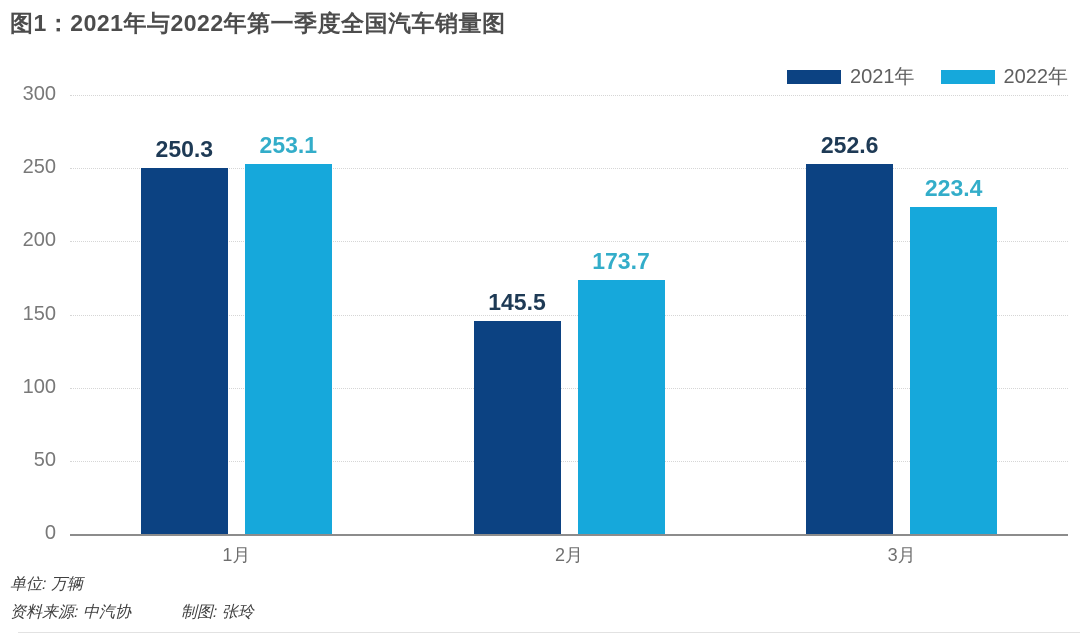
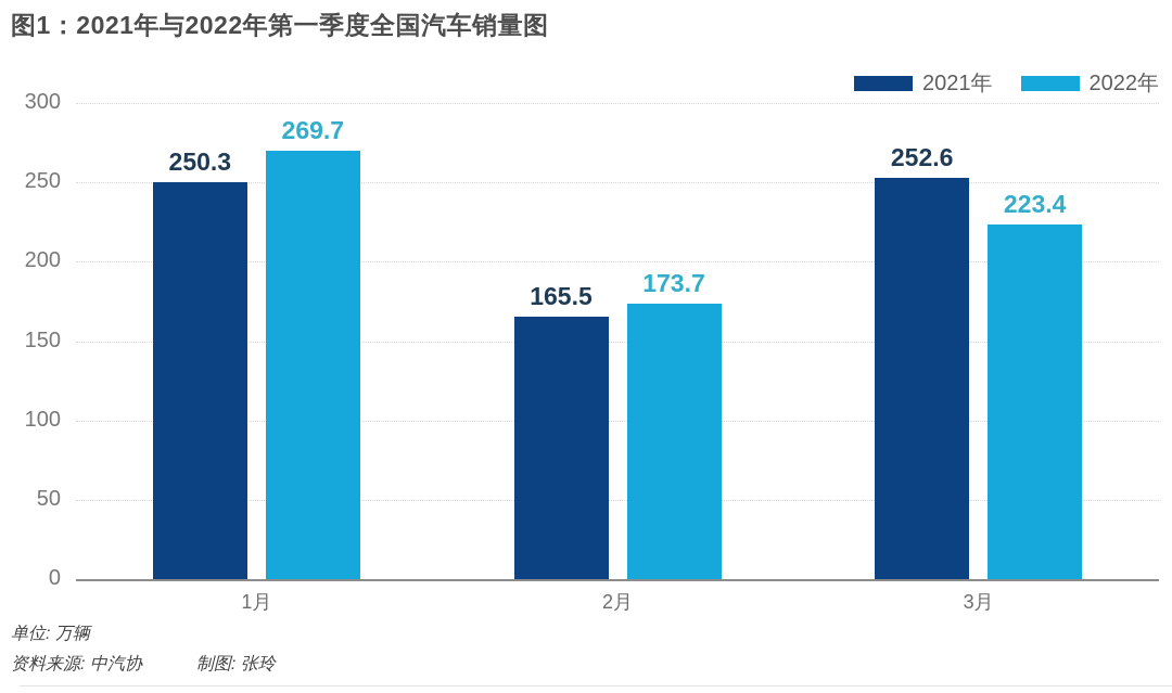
2022年/1月: 253.1 -> 269.7
2021年/2月: 145.5 -> 165.5
